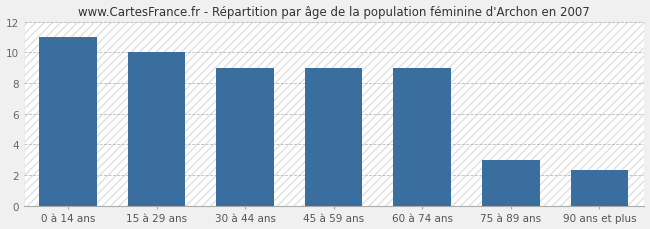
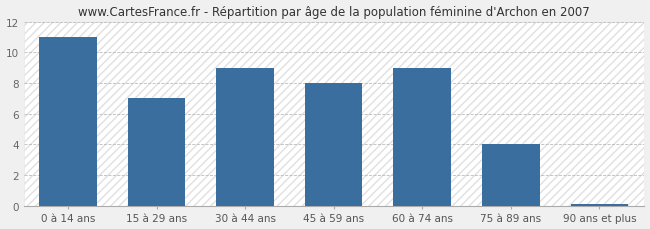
15 à 29 ans: 10.0 -> 7.0
45 à 59 ans: 9.0 -> 8.0
75 à 89 ans: 3.0 -> 4.0
90 ans et plus: 2.3 -> 0.1
